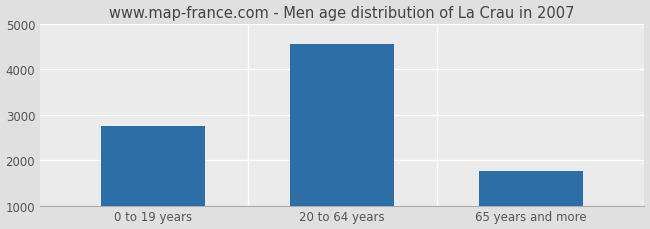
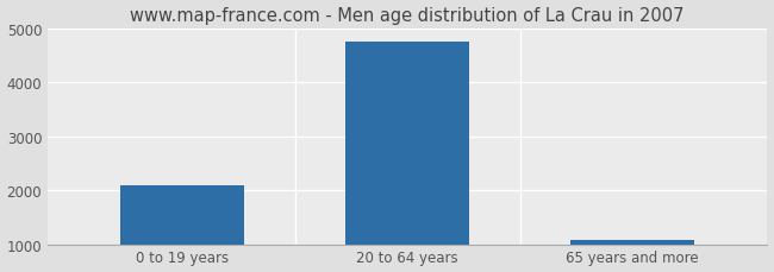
0 to 19 years: 2750 -> 2100
20 to 64 years: 4550 -> 4750
65 years and more: 1750 -> 1080
